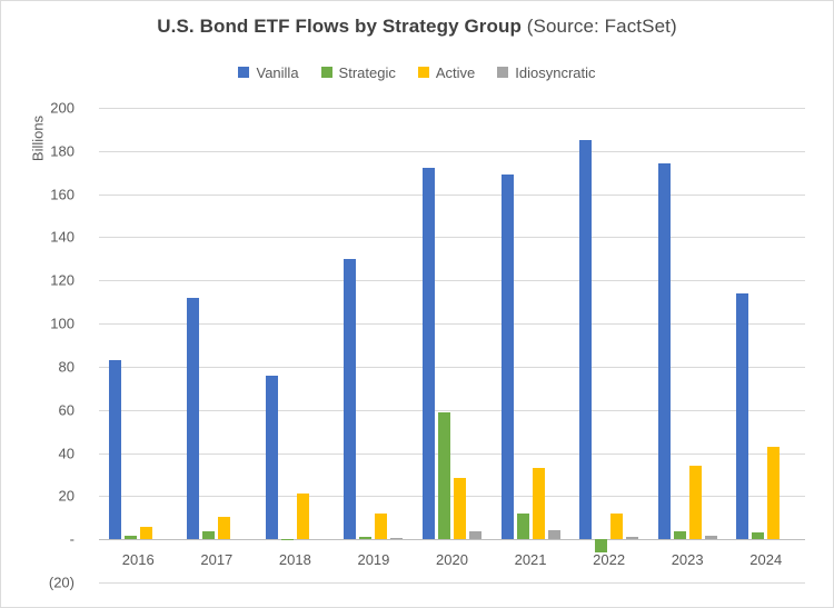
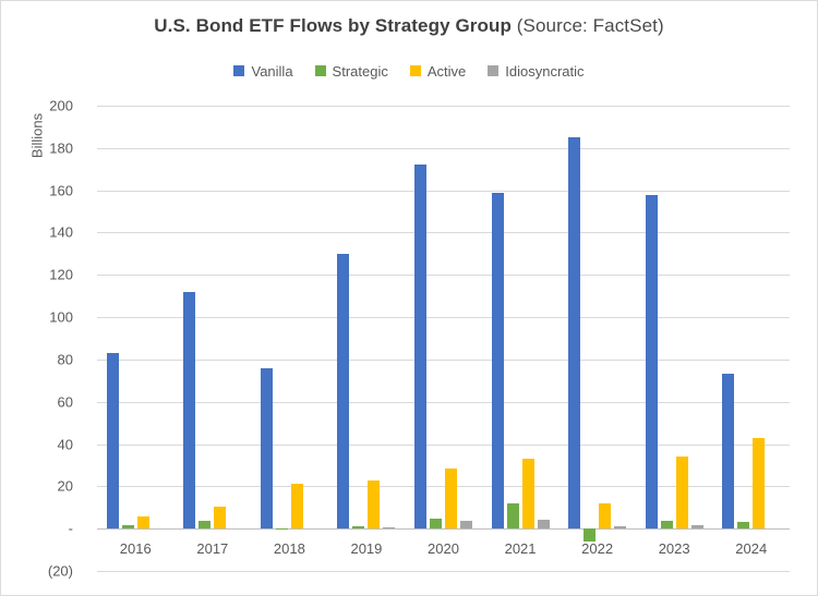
Active/2019: 12 -> 23
Strategic/2020: 59 -> 4
Vanilla/2021: 169 -> 159
Vanilla/2023: 174 -> 158
Vanilla/2024: 114 -> 73
